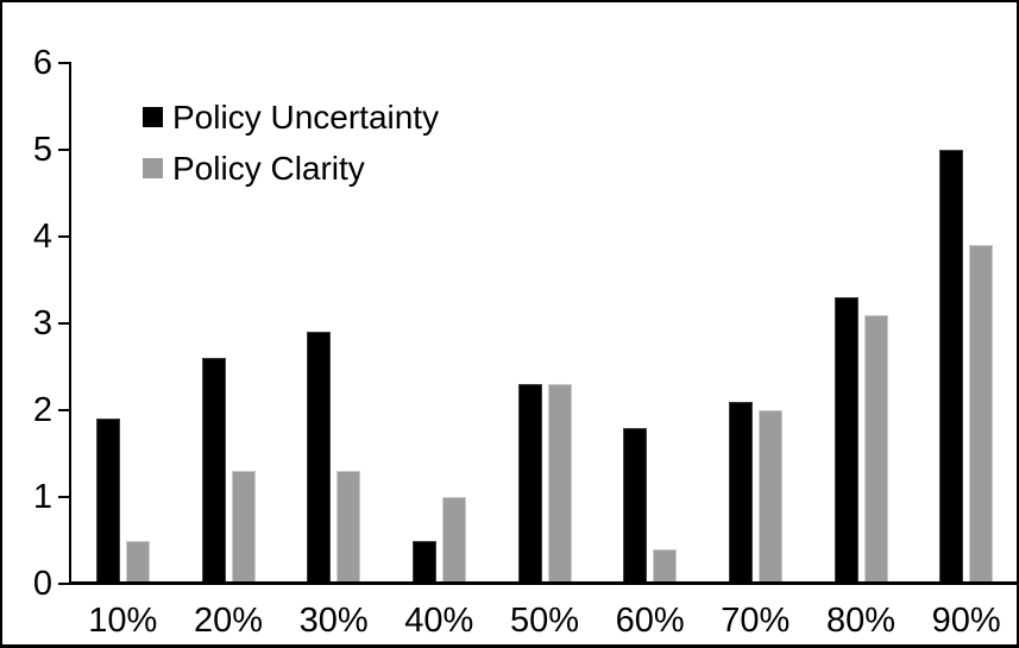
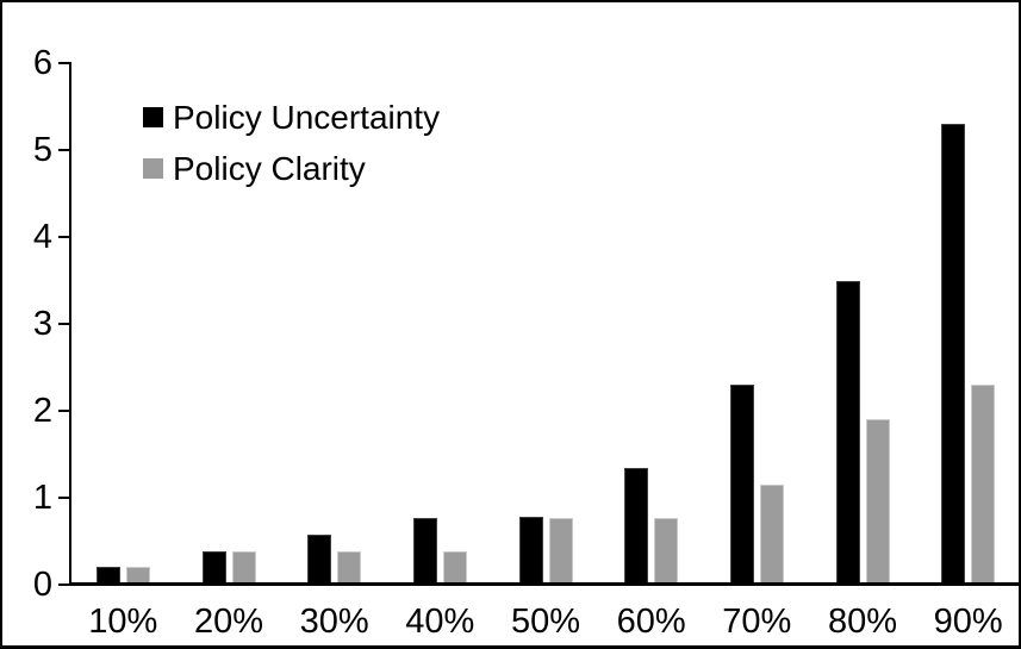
Policy Uncertainty/10%: 1.9 -> 0.2
Policy Clarity/10%: 0.5 -> 0.2
Policy Uncertainty/20%: 2.6 -> 0.4
Policy Clarity/20%: 1.3 -> 0.4
Policy Uncertainty/30%: 2.9 -> 0.6
Policy Clarity/30%: 1.3 -> 0.4
Policy Uncertainty/40%: 0.5 -> 0.8
Policy Clarity/40%: 1.0 -> 0.4
Policy Uncertainty/50%: 2.3 -> 0.8
Policy Clarity/50%: 2.3 -> 0.8
Policy Uncertainty/60%: 1.8 -> 1.3
Policy Clarity/60%: 0.4 -> 0.8
Policy Uncertainty/70%: 2.1 -> 2.3
Policy Clarity/70%: 2.0 -> 1.1
Policy Uncertainty/80%: 3.3 -> 3.5
Policy Clarity/80%: 3.1 -> 1.9
Policy Uncertainty/90%: 5.0 -> 5.3
Policy Clarity/90%: 3.9 -> 2.3
